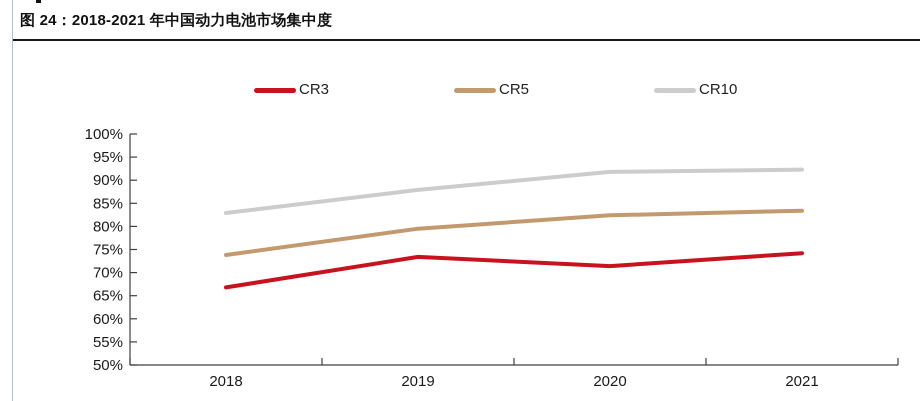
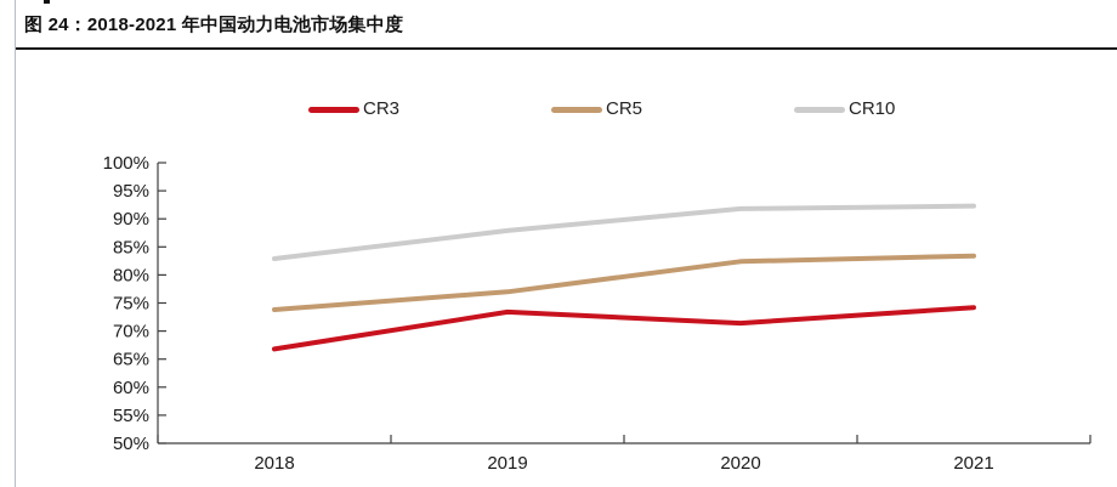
CR5/2019: 80% -> 77%
